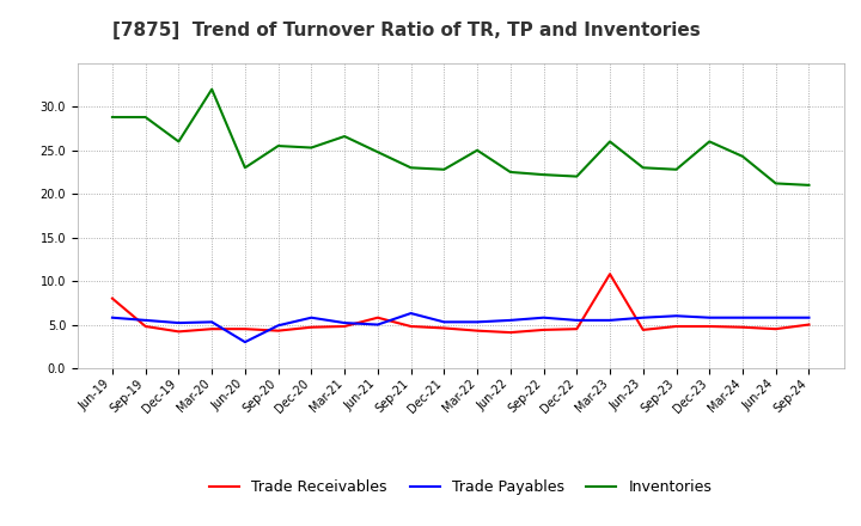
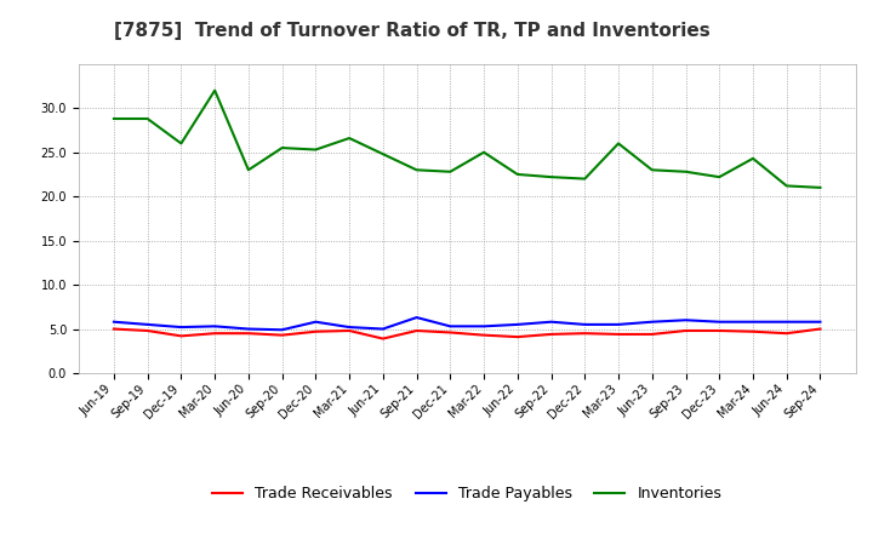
Trade Receivables/Jun-19: 8.0 -> 5.0
Trade Payables/Jun-20: 3.0 -> 5.0
Trade Receivables/Jun-21: 5.8 -> 3.9
Trade Receivables/Mar-23: 10.8 -> 4.4
Inventories/Dec-23: 26.0 -> 22.2
